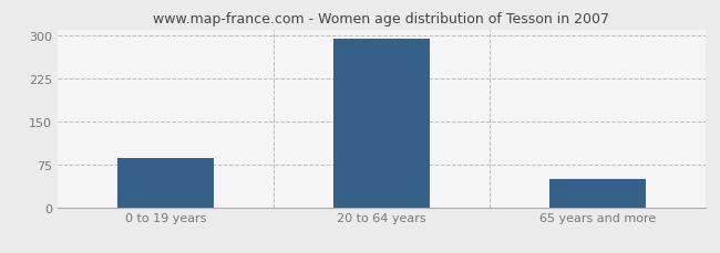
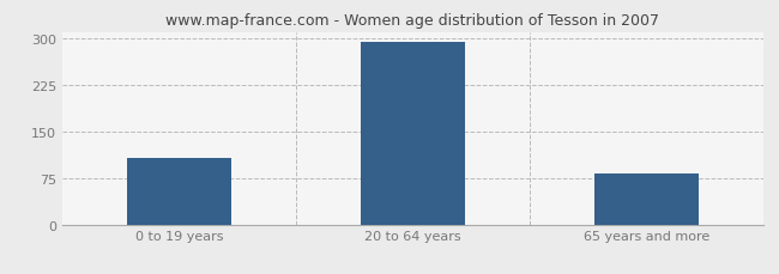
0 to 19 years: 86 -> 107
65 years and more: 50 -> 82
